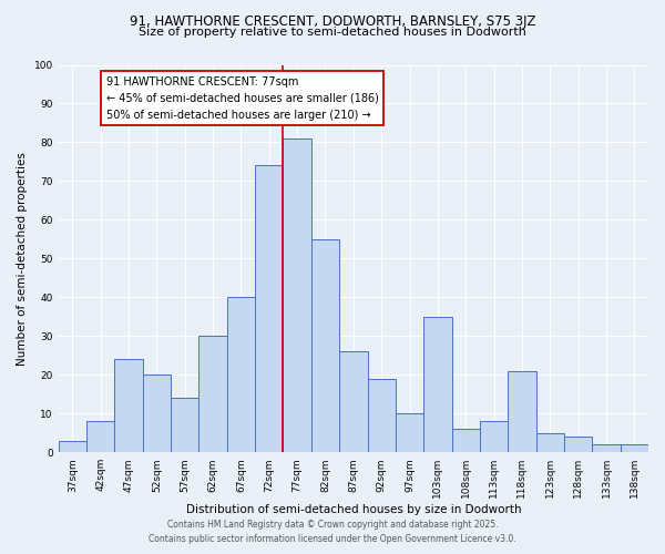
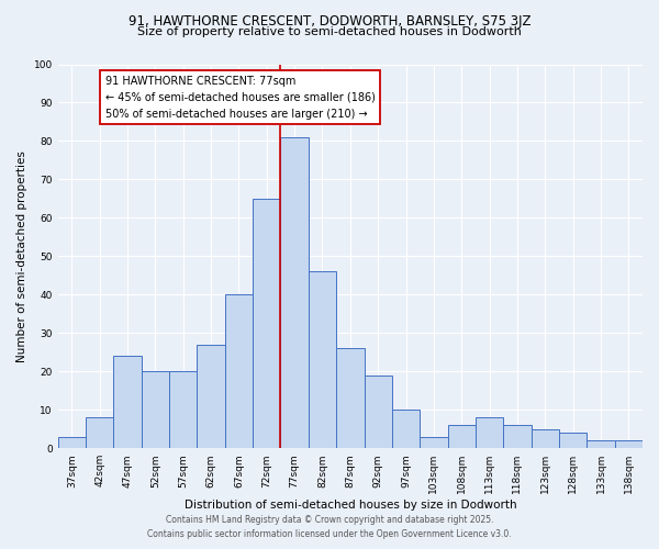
57sqm: 14 -> 20
62sqm: 30 -> 27
72sqm: 74 -> 65
82sqm: 55 -> 46
103sqm: 35 -> 3
118sqm: 21 -> 6
